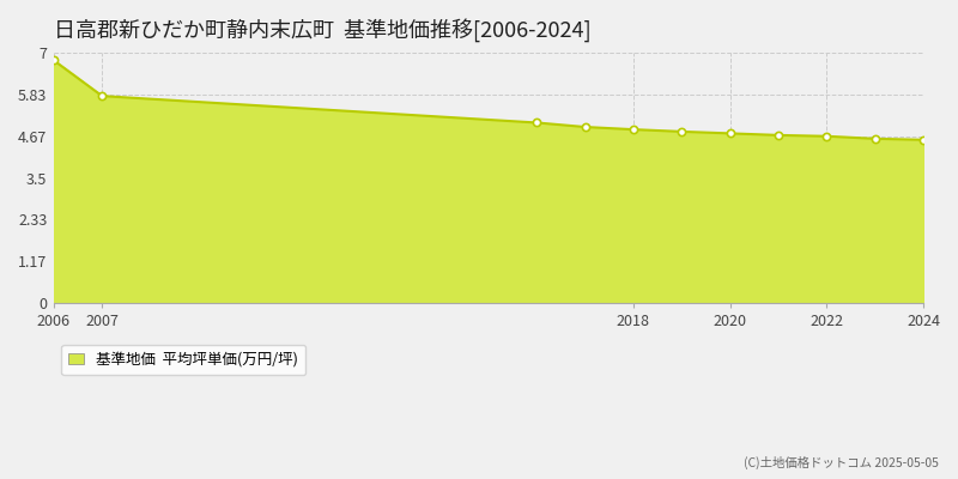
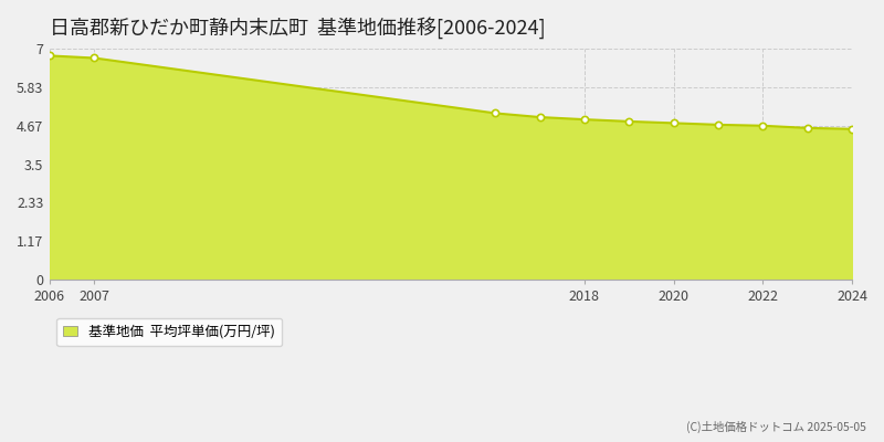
2007: 5.80 -> 6.73
